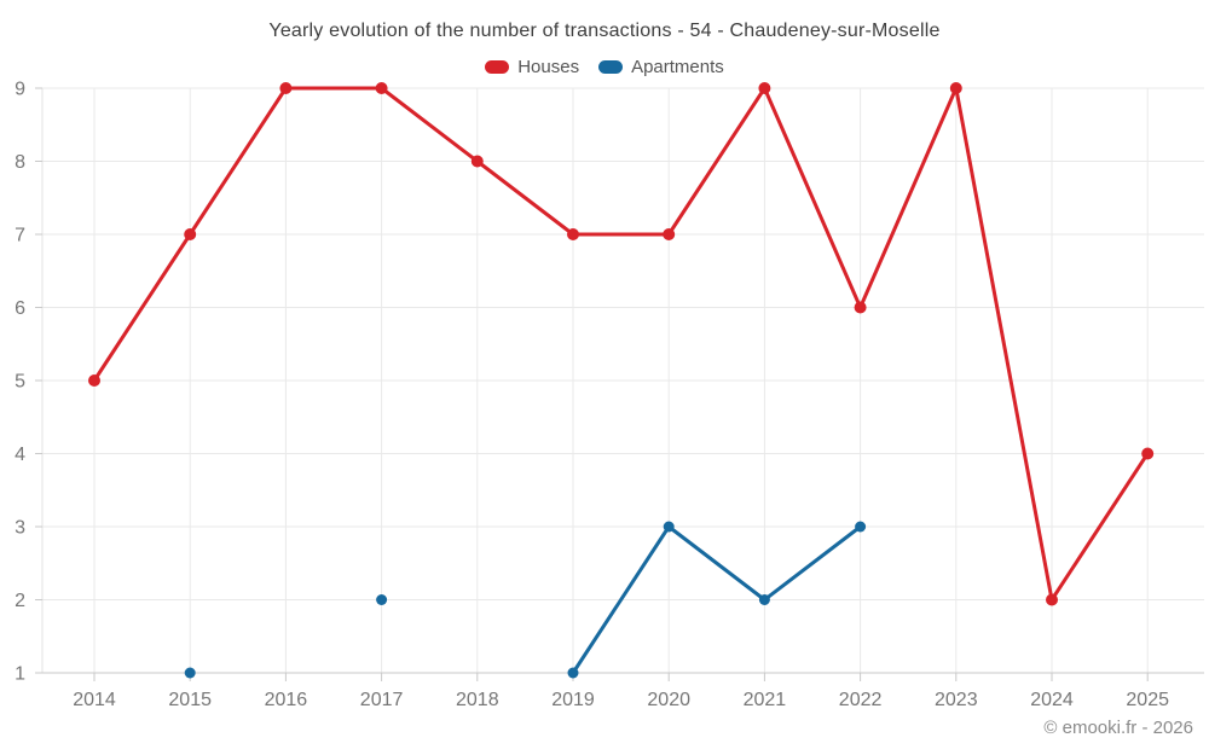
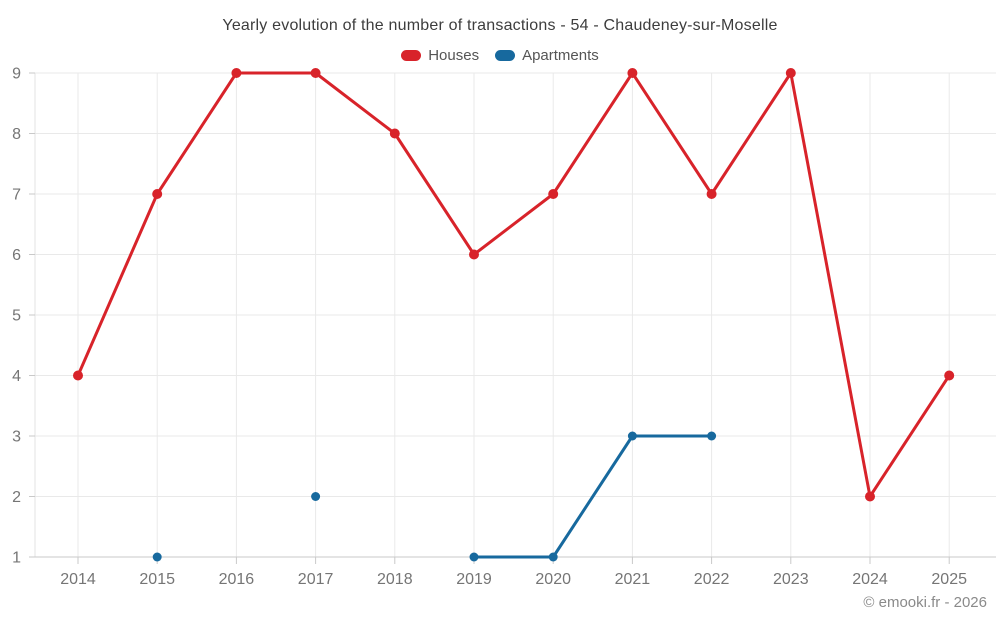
Houses/2014: 5 -> 4
Houses/2019: 7 -> 6
Apartments/2020: 3 -> 1
Apartments/2021: 2 -> 3
Houses/2022: 6 -> 7
